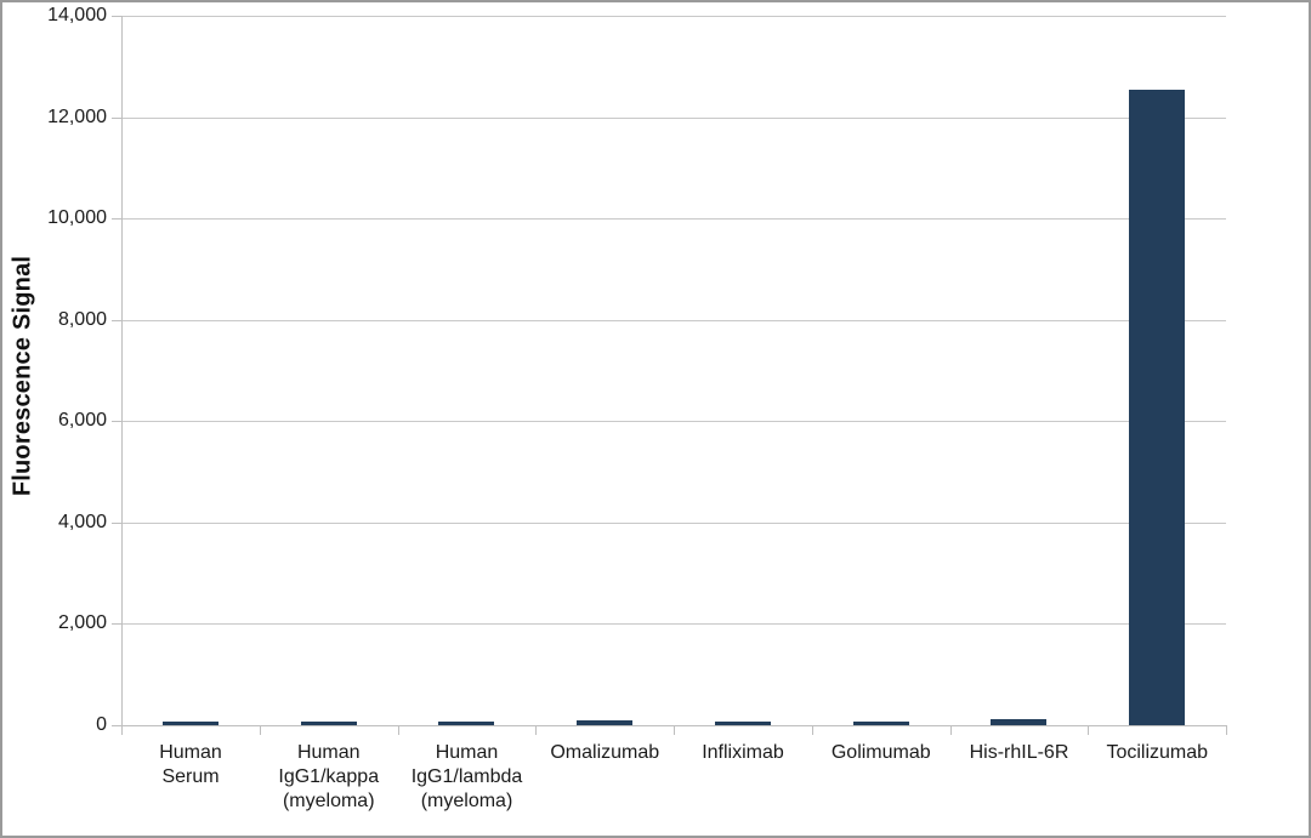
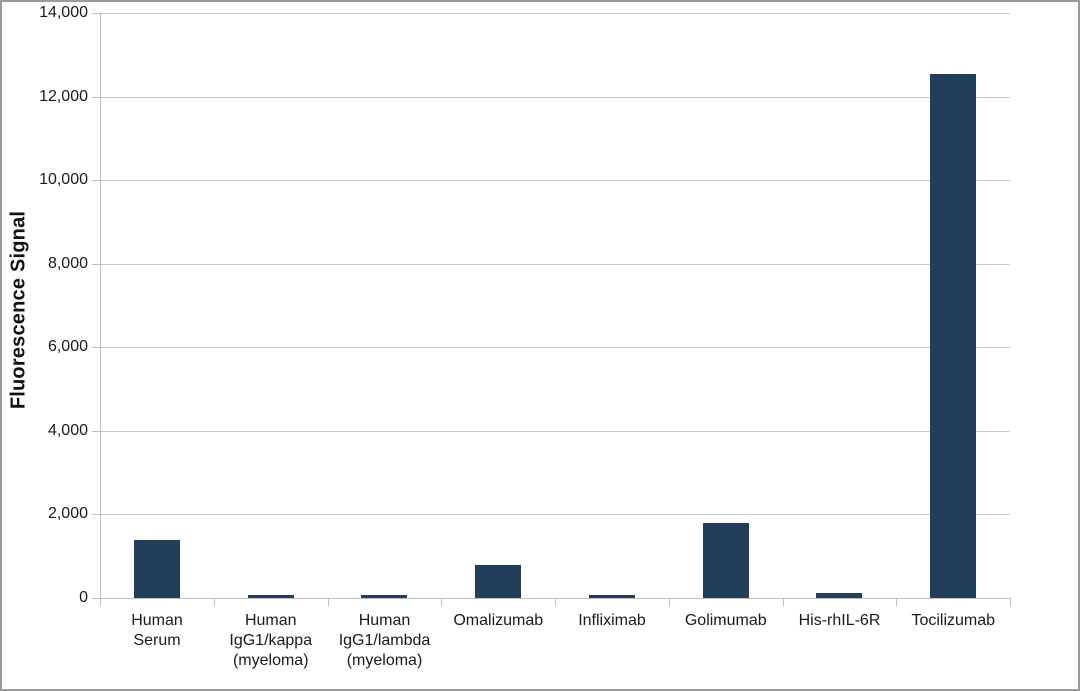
Human Serum: 100 -> 1400
Omalizumab: 100 -> 800
Golimumab: 100 -> 1800
